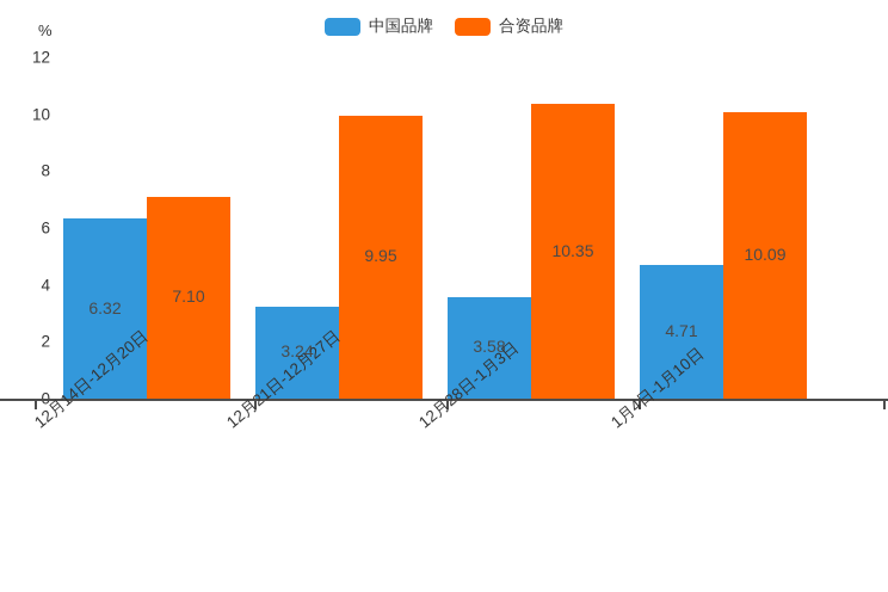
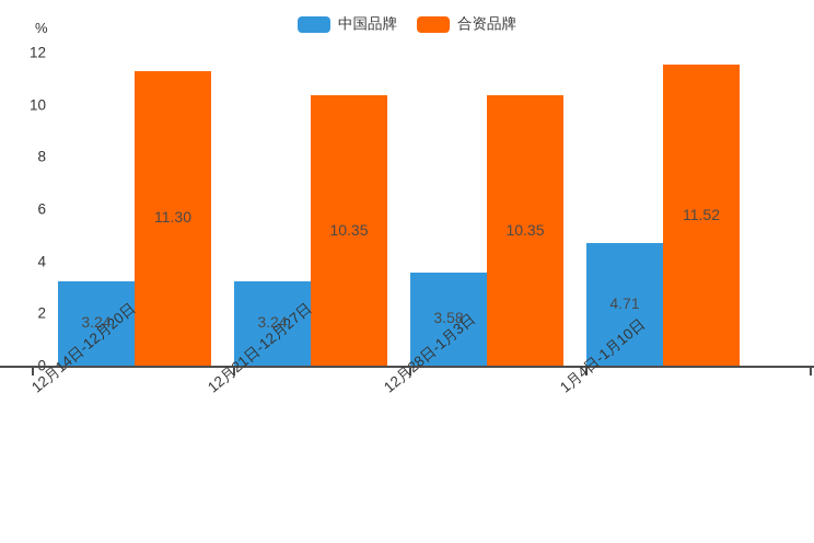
中国品牌/12月14日-12月20日: 6.32 -> 3.24
合资品牌/12月14日-12月20日: 7.10 -> 11.30
合资品牌/12月21日-12月27日: 9.95 -> 10.35
合资品牌/1月4日-1月10日: 10.09 -> 11.52
